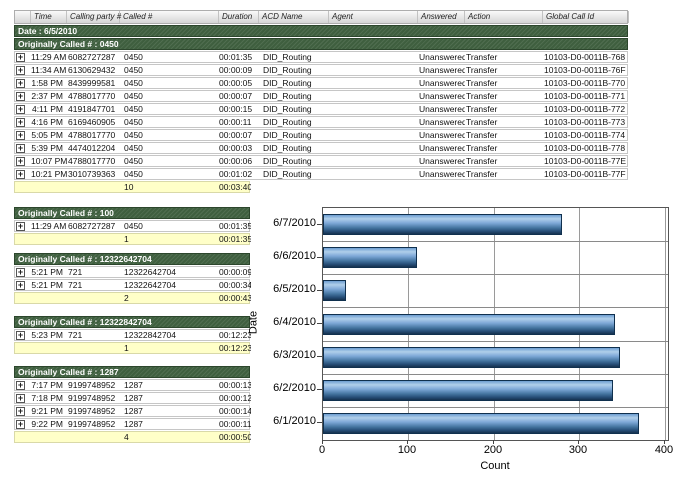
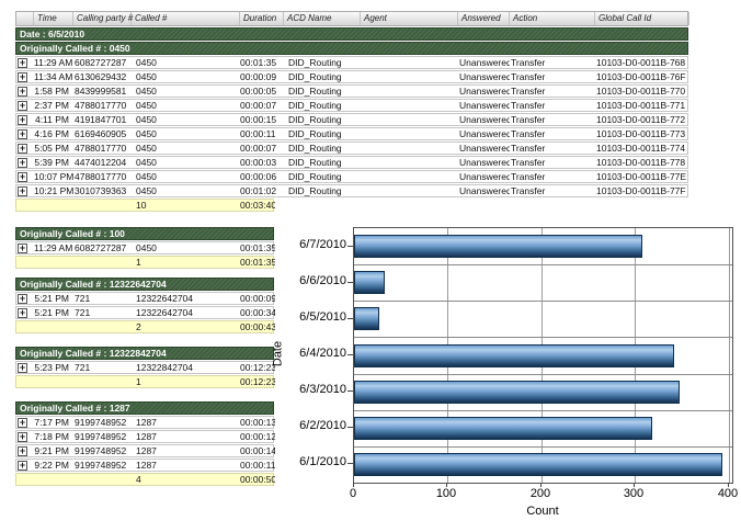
6/7/2010: 280 -> 310
6/6/2010: 110 -> 30
6/2/2010: 340 -> 320
6/1/2010: 370 -> 390
